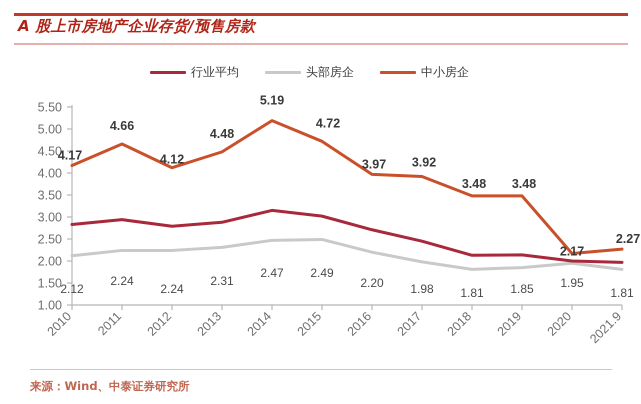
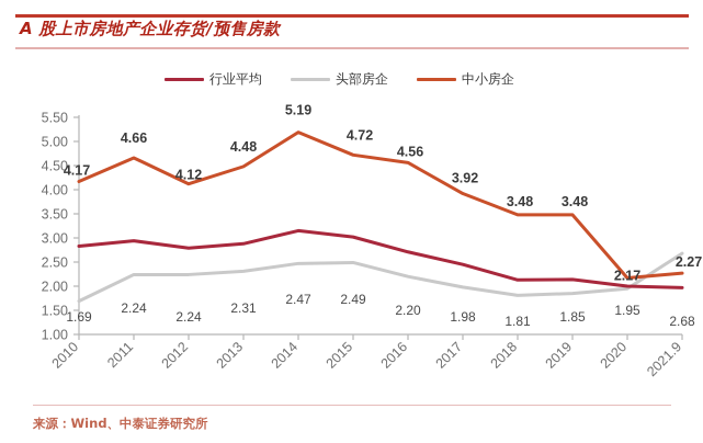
头部房企/2010: 2.12 -> 1.69
中小房企/2016: 3.97 -> 4.56
头部房企/2021.9: 1.81 -> 2.68
